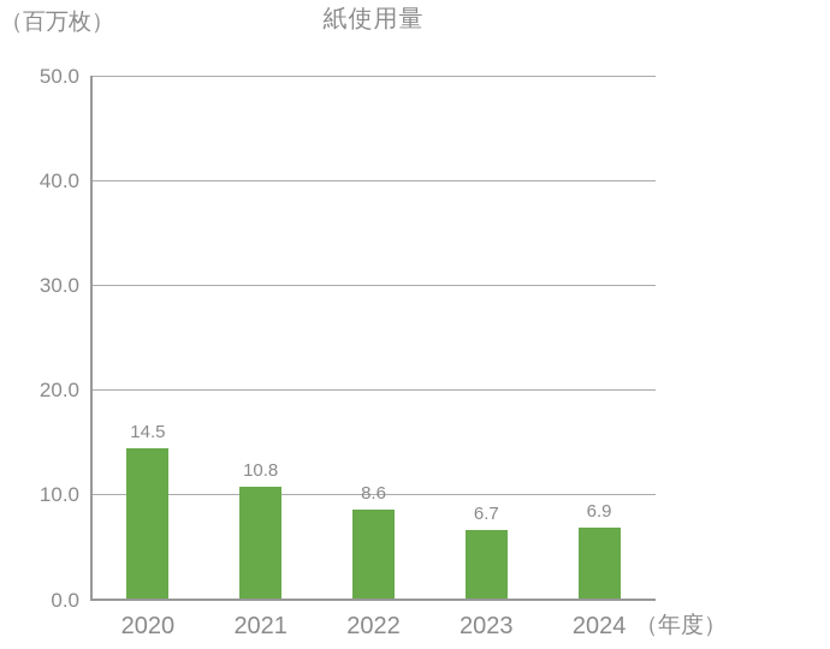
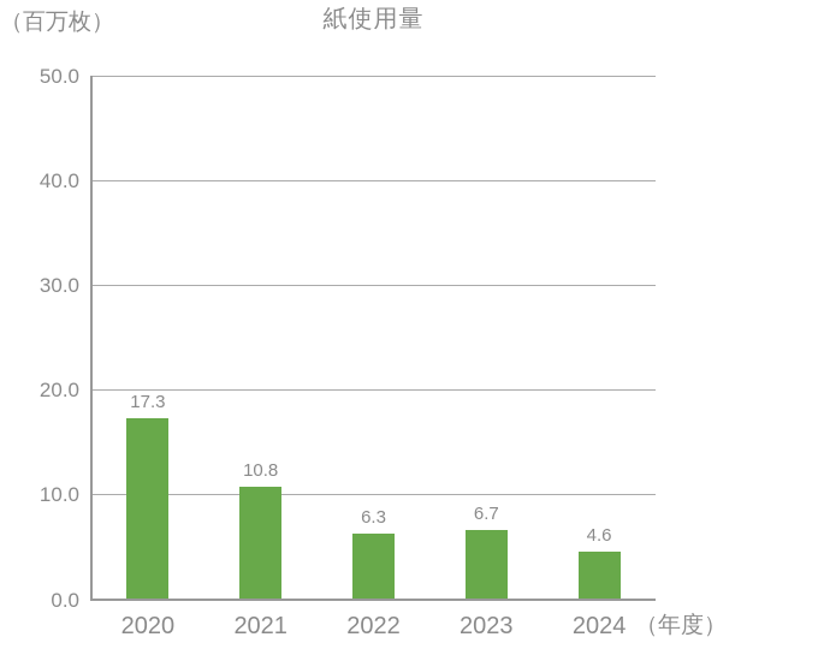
2020: 14.5 -> 17.3
2022: 8.6 -> 6.3
2024: 6.9 -> 4.6
